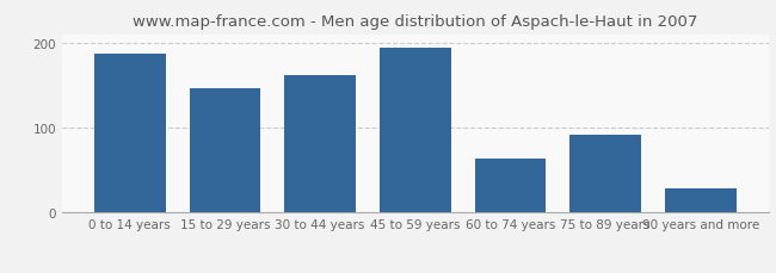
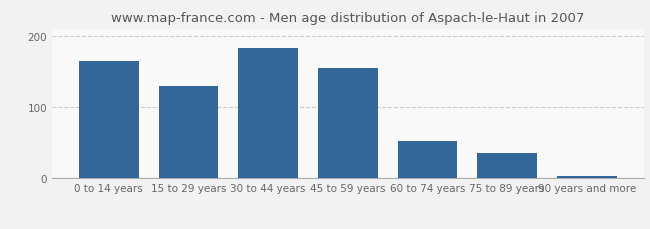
0 to 14 years: 188 -> 165
15 to 29 years: 146 -> 130
30 to 44 years: 162 -> 183
45 to 59 years: 194 -> 155
60 to 74 years: 64 -> 52
75 to 89 years: 92 -> 35
90 years and more: 28 -> 3
